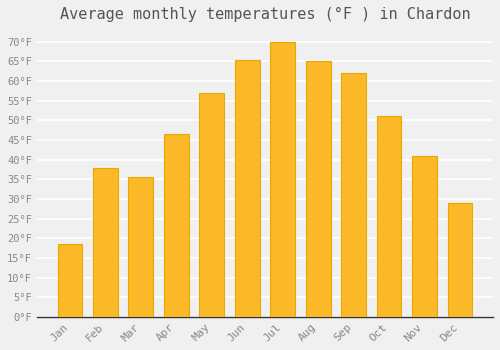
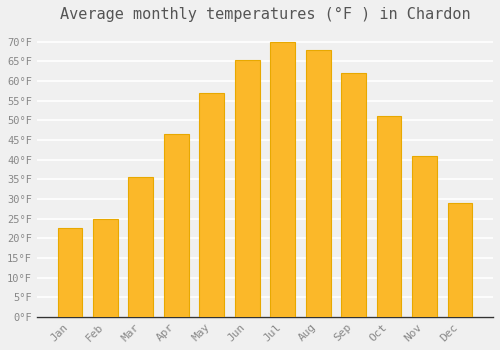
Jan: 18.5°F -> 22.5°F
Feb: 38.0°F -> 25.0°F
Aug: 65.0°F -> 68.0°F
